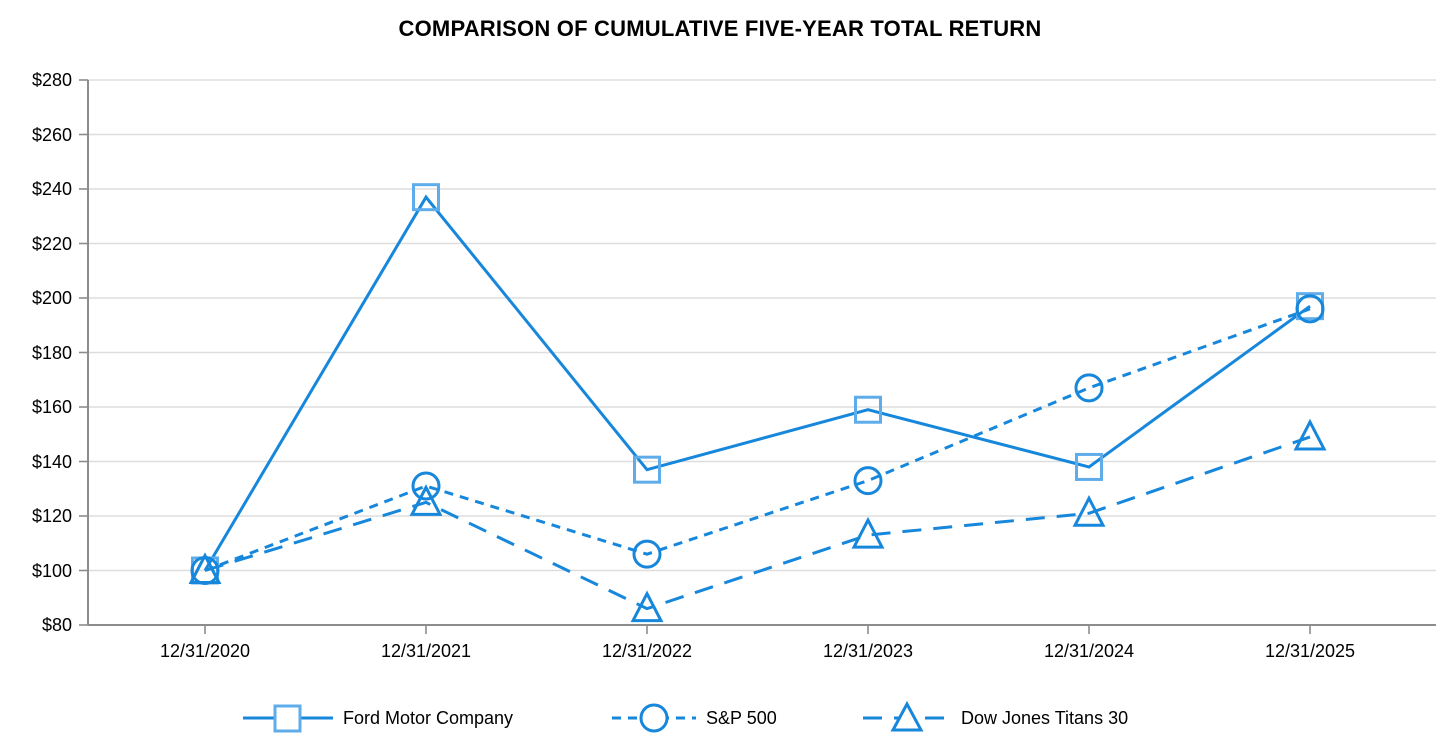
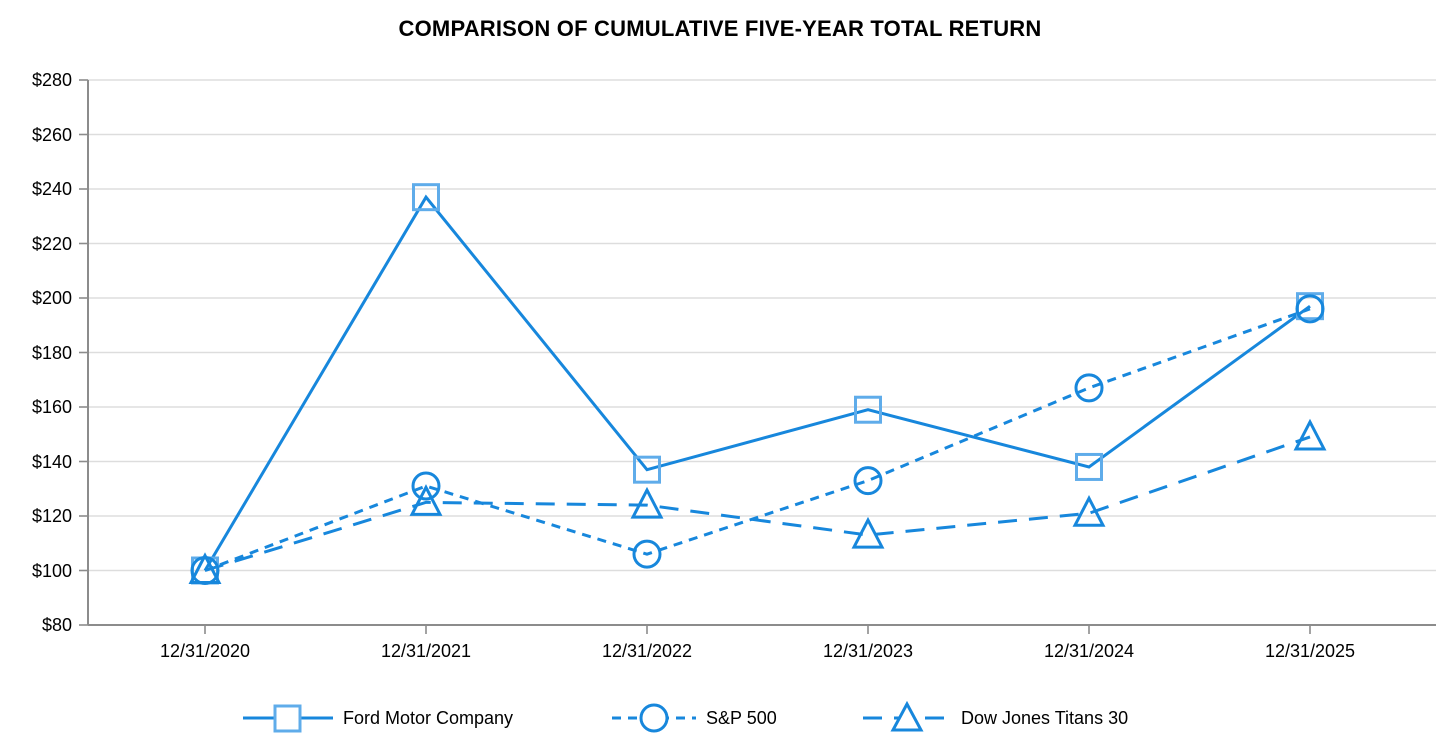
Dow Jones Titans 30/12/31/2022: $86 -> $124
